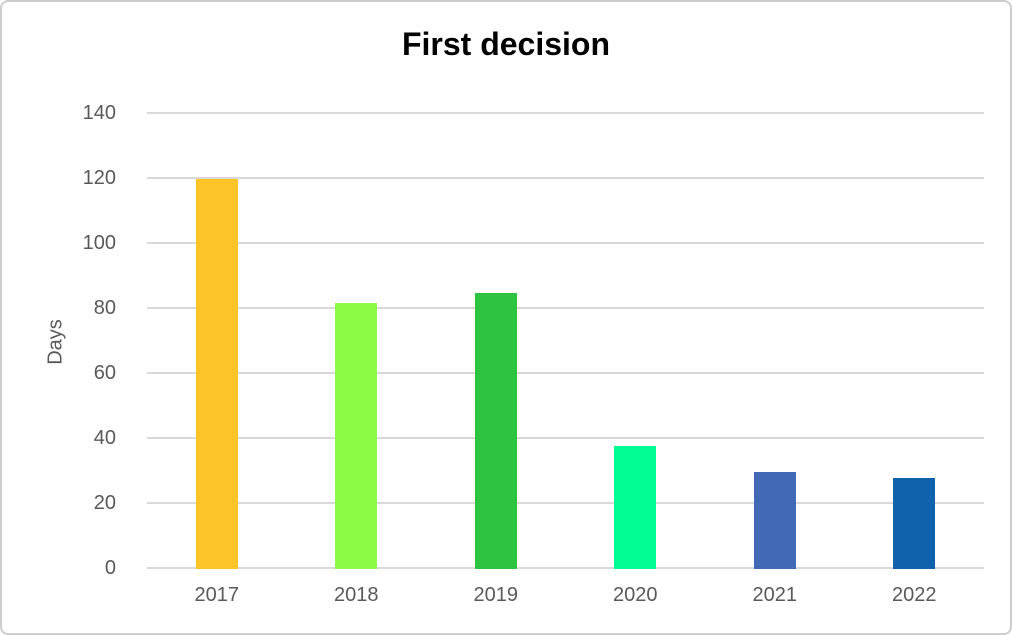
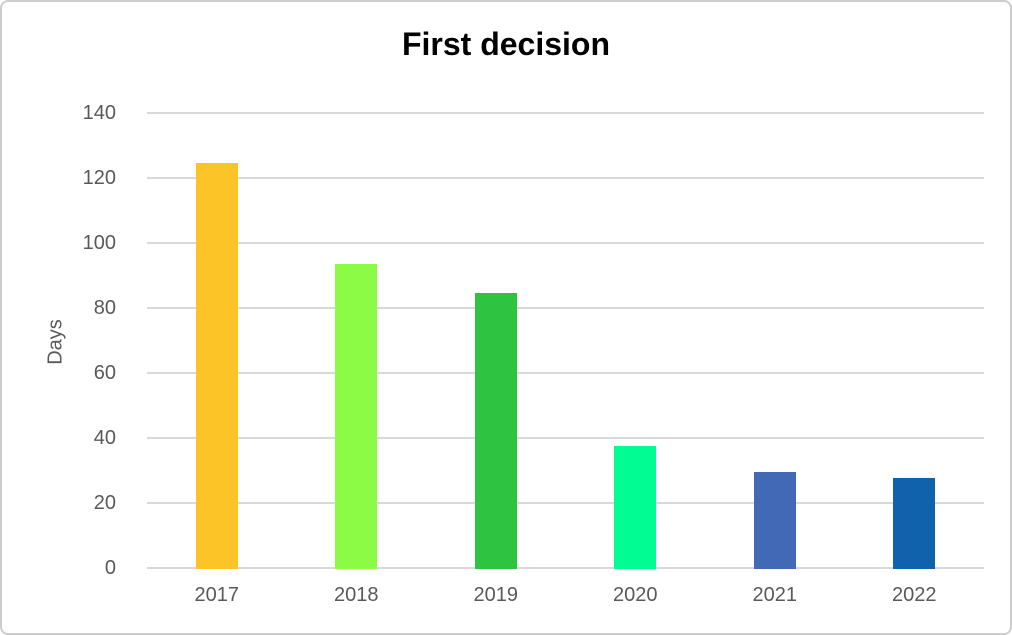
2017: 120 -> 125
2018: 82 -> 94
